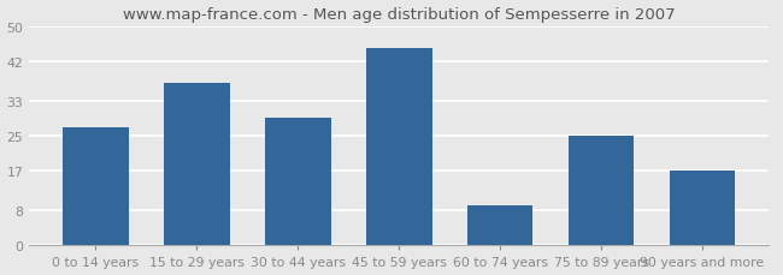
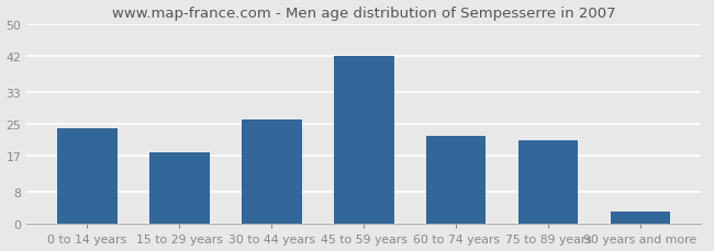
0 to 14 years: 27 -> 24
15 to 29 years: 37 -> 18
30 to 44 years: 29 -> 26
45 to 59 years: 45 -> 42
60 to 74 years: 9 -> 22
75 to 89 years: 25 -> 21
90 years and more: 17 -> 3
